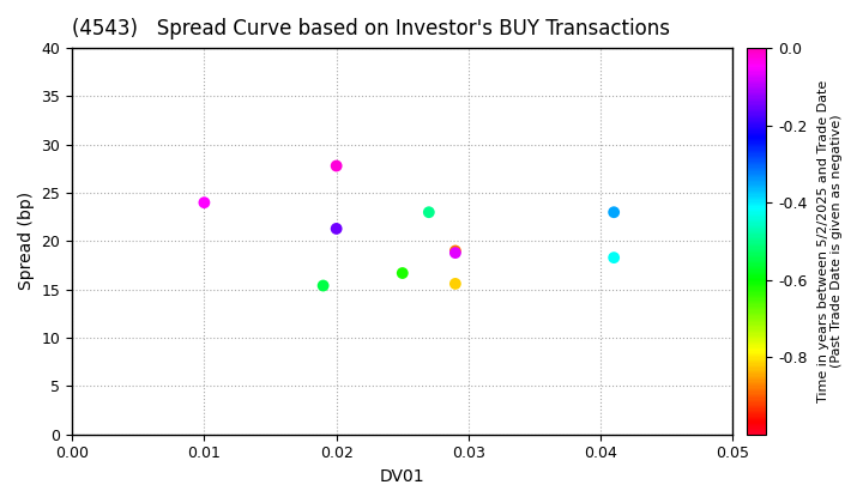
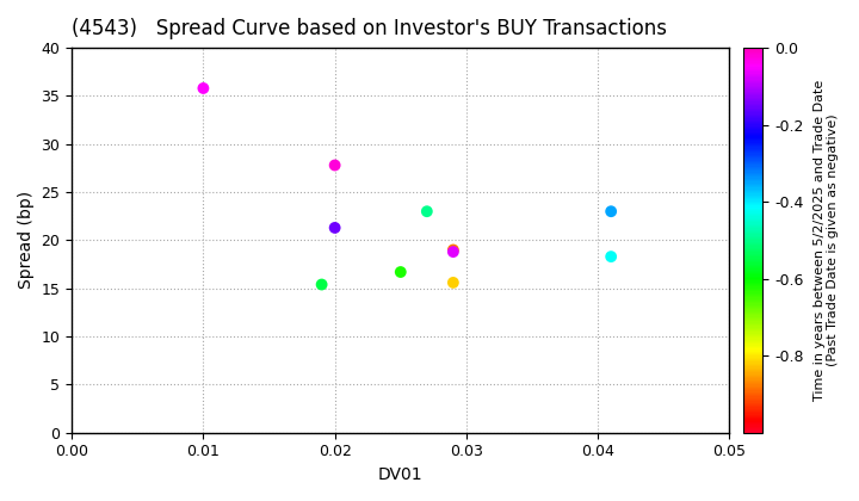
0.01: 24.0 -> 35.8
